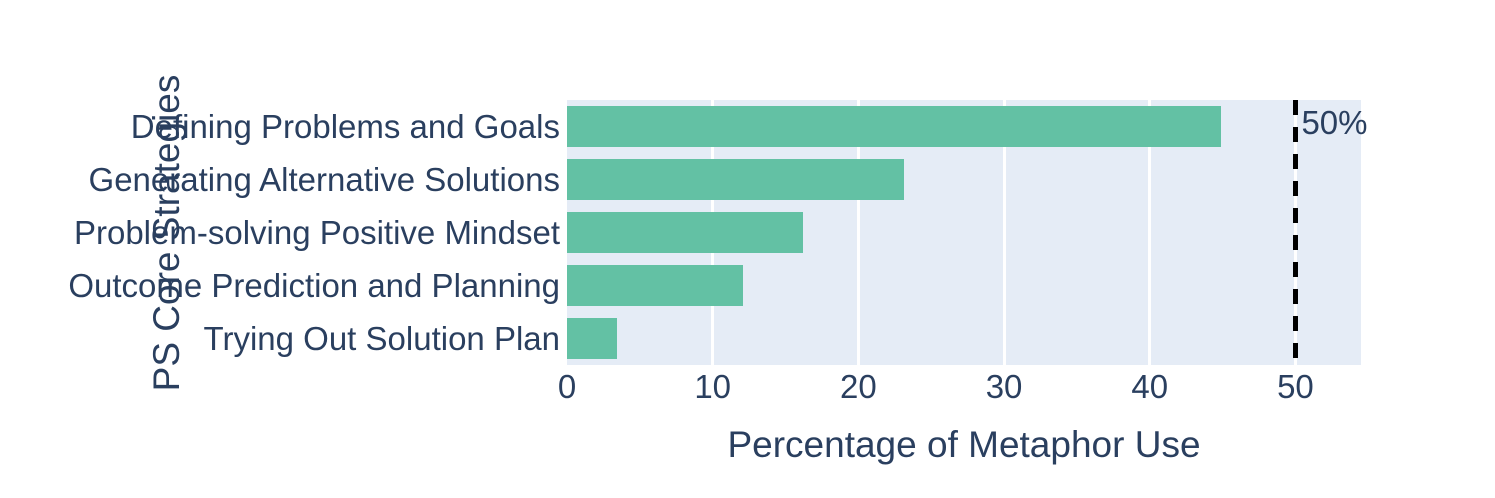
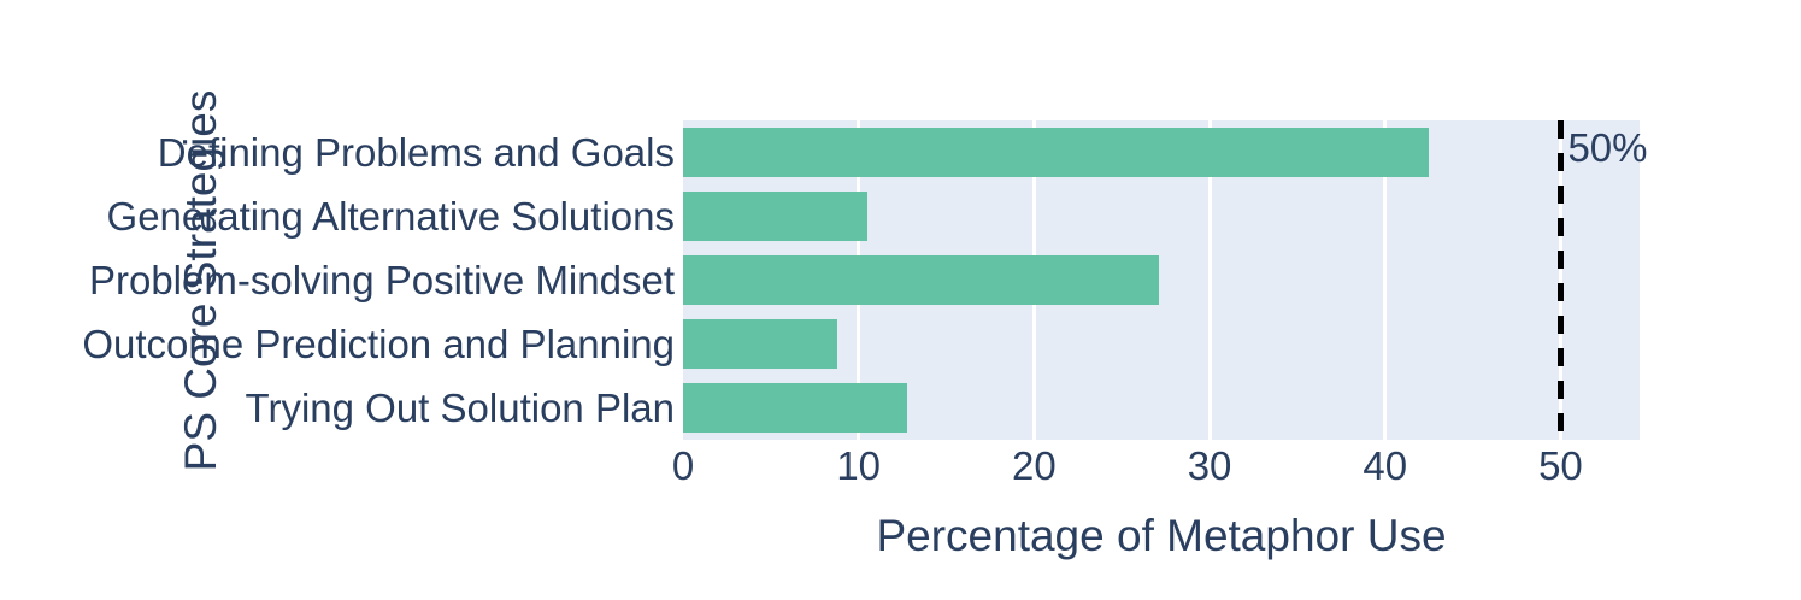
Defining Problems and Goals: 44.9 -> 42.5
Generating Alternative Solutions: 23.1 -> 10.5
Problem-solving Positive Mindset: 16.2 -> 27.1
Outcome Prediction and Planning: 12.1 -> 8.8
Trying Out Solution Plan: 3.4 -> 12.8
